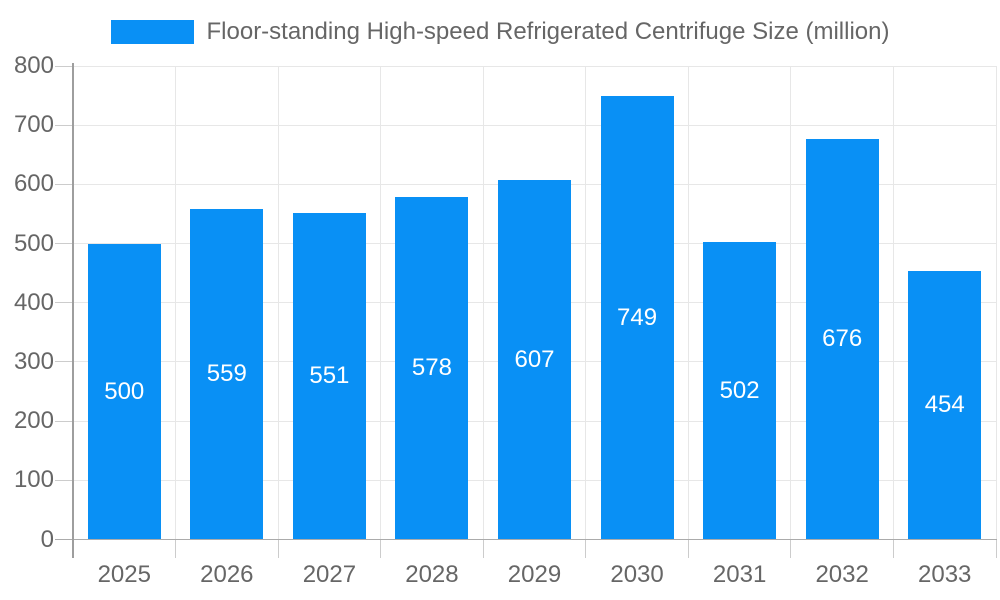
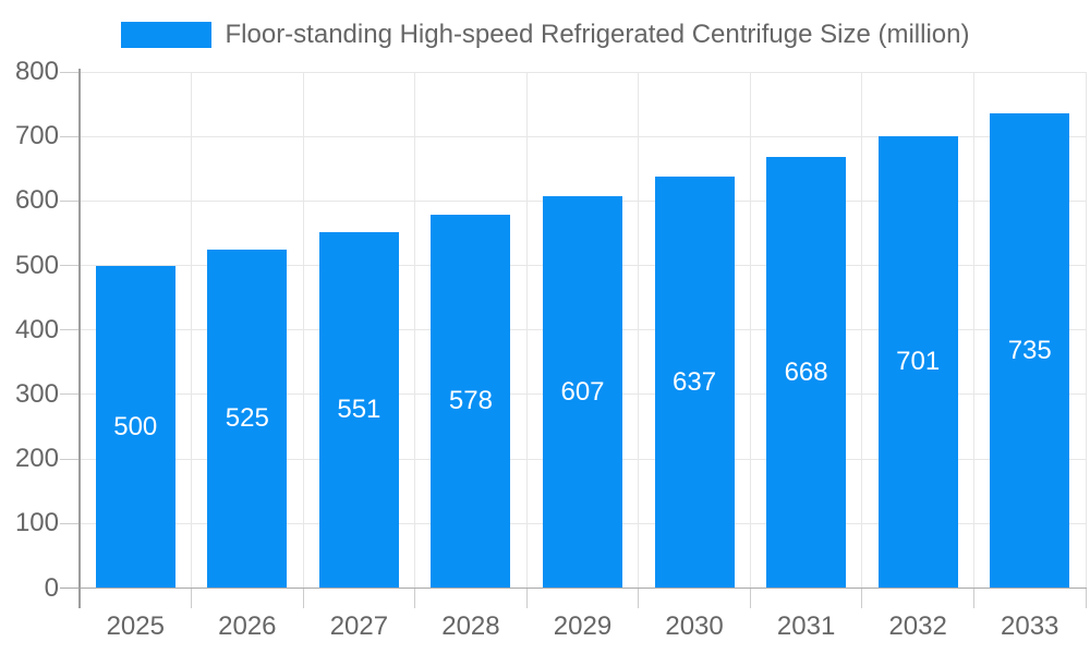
2026: 559 -> 525
2030: 749 -> 637
2031: 502 -> 668
2032: 676 -> 701
2033: 454 -> 735
